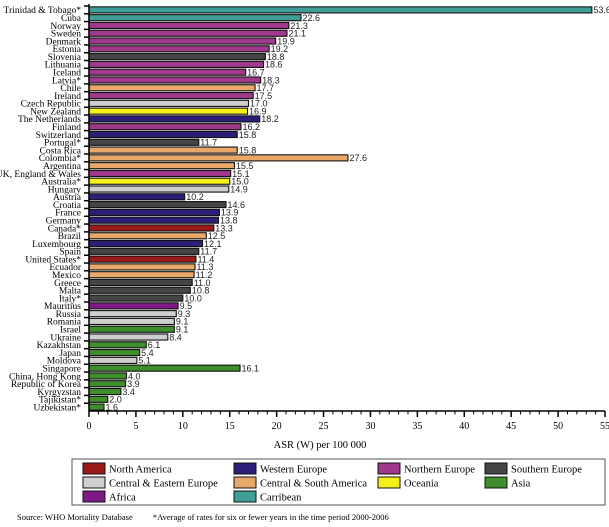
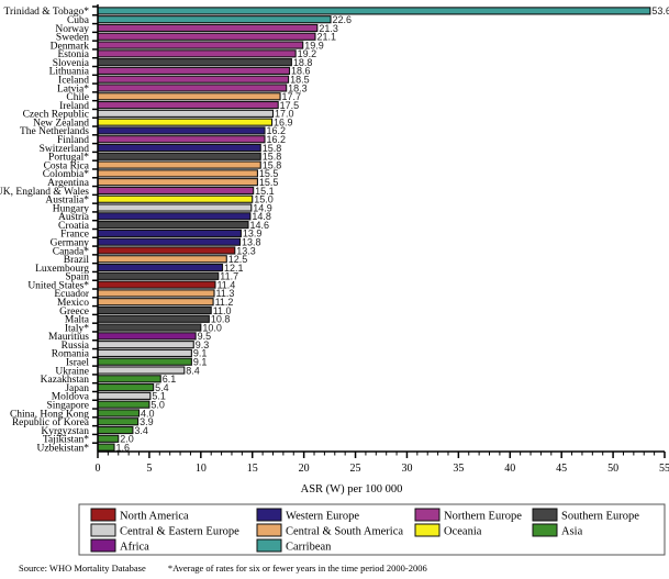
Iceland: 16.7 -> 18.5
The Netherlands: 18.2 -> 16.2
Portugal*: 11.7 -> 15.8
Colombia*: 27.6 -> 15.5
Austria: 10.2 -> 14.8
Singapore: 16.1 -> 5.0
